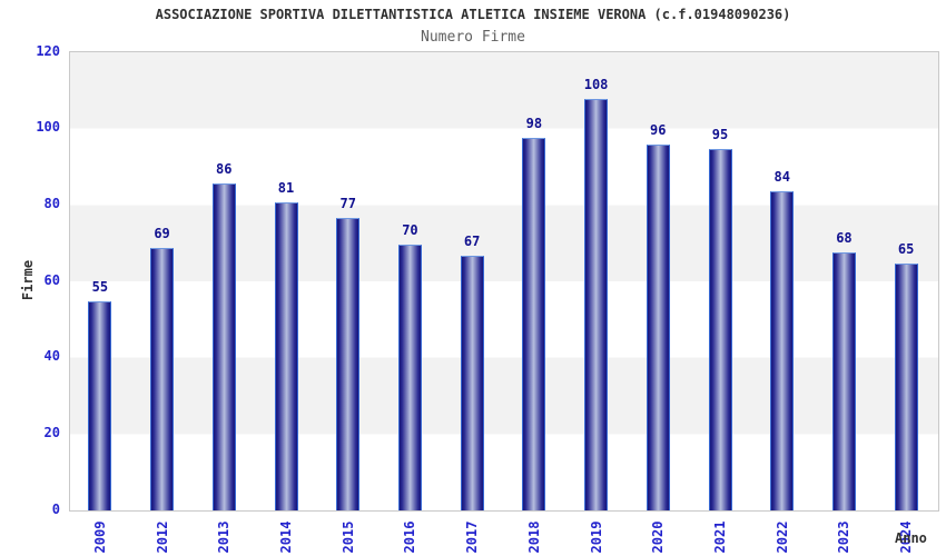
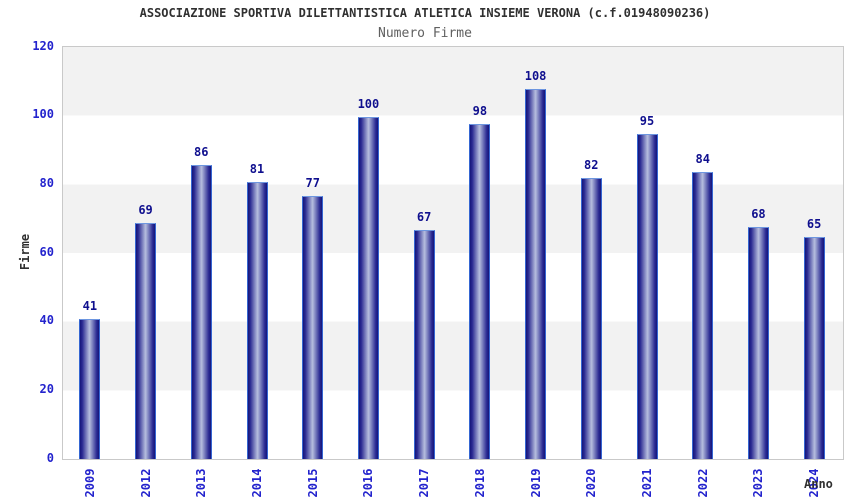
2009: 55 -> 41
2016: 70 -> 100
2020: 96 -> 82
